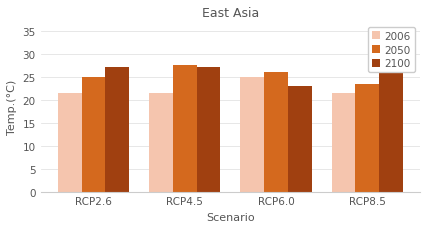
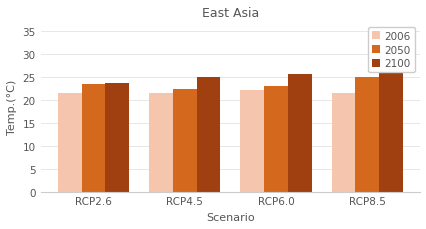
2050/RCP2.6: 25.0 -> 23.5
2100/RCP2.6: 27.0 -> 23.6
2050/RCP4.5: 27.5 -> 22.3
2100/RCP4.5: 27.0 -> 24.9
2006/RCP6.0: 25.0 -> 22.2
2050/RCP6.0: 26.0 -> 23.0
2100/RCP6.0: 23.0 -> 25.6
2050/RCP8.5: 23.5 -> 24.9
